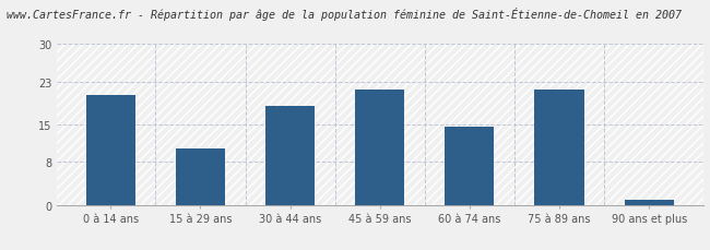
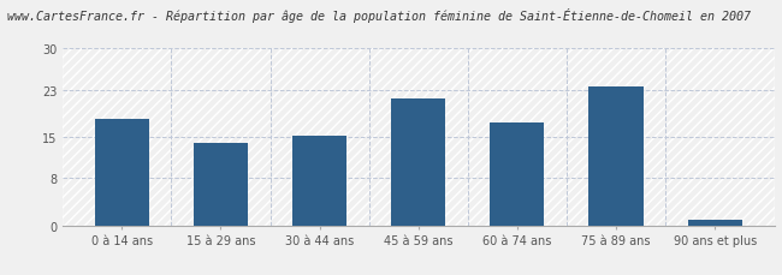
0 à 14 ans: 20.5 -> 18.0
15 à 29 ans: 10.5 -> 14.0
30 à 44 ans: 18.5 -> 15.2
60 à 74 ans: 14.5 -> 17.5
75 à 89 ans: 21.5 -> 23.5
